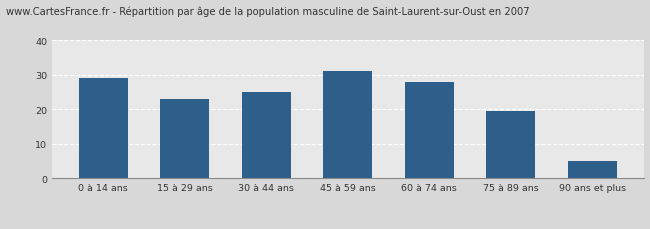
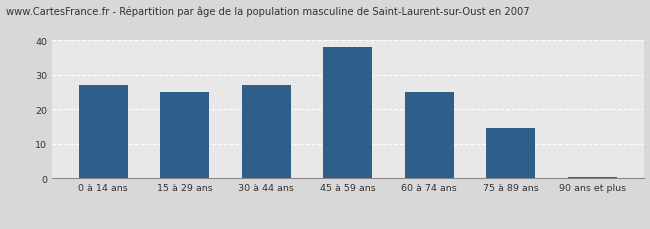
0 à 14 ans: 29.0 -> 27.0
15 à 29 ans: 23.0 -> 25.0
30 à 44 ans: 25.0 -> 27.0
45 à 59 ans: 31.0 -> 38.0
60 à 74 ans: 28.0 -> 25.0
75 à 89 ans: 19.5 -> 14.5
90 ans et plus: 5.0 -> 0.5
